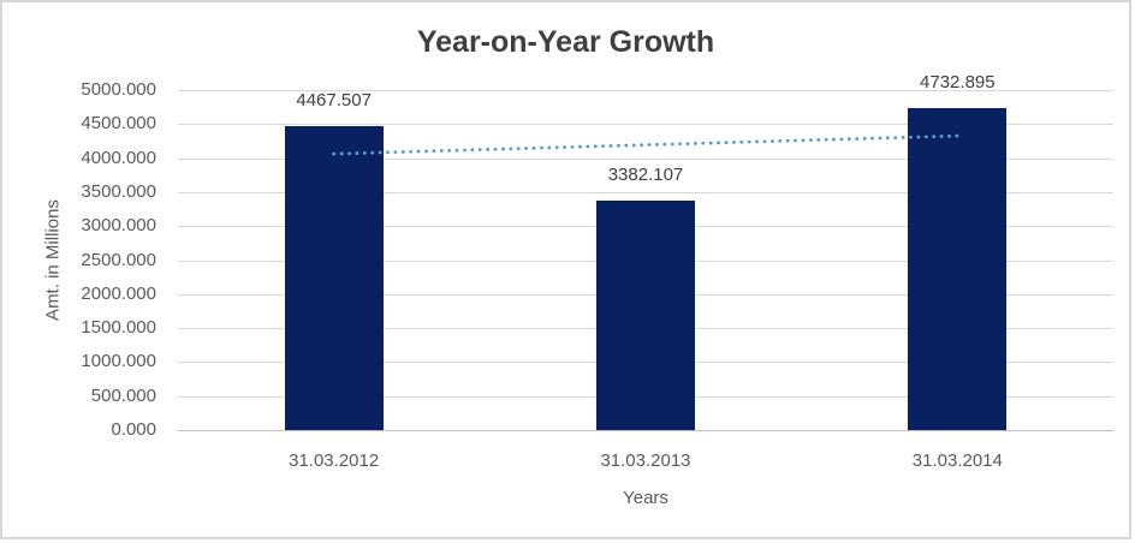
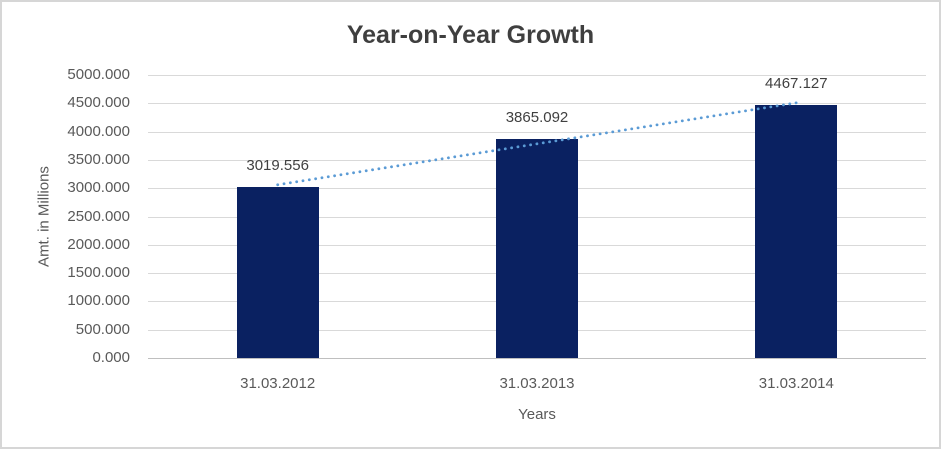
31.03.2012: 4467.507 -> 3019.556
31.03.2013: 3382.107 -> 3865.092
31.03.2014: 4732.895 -> 4467.127
